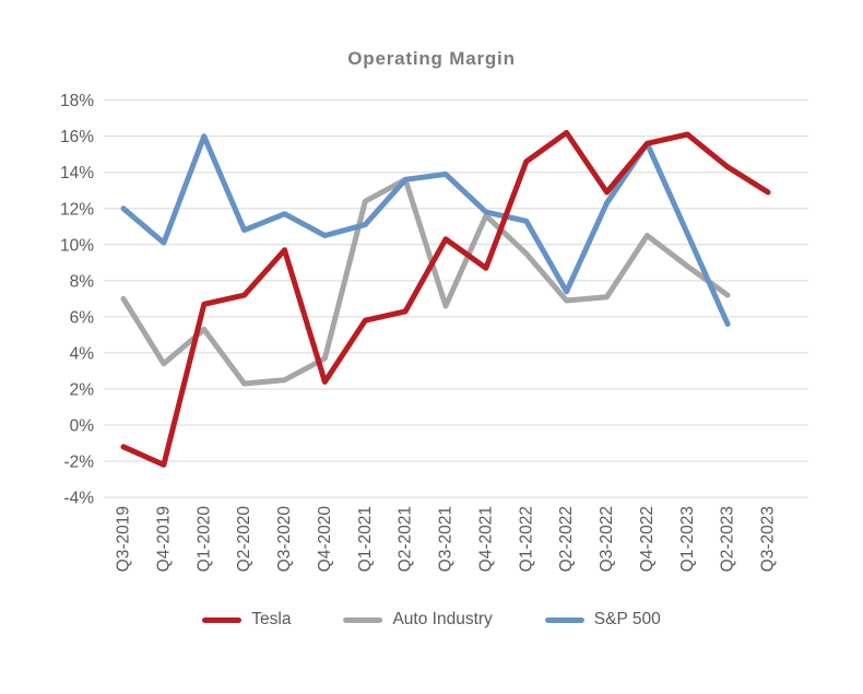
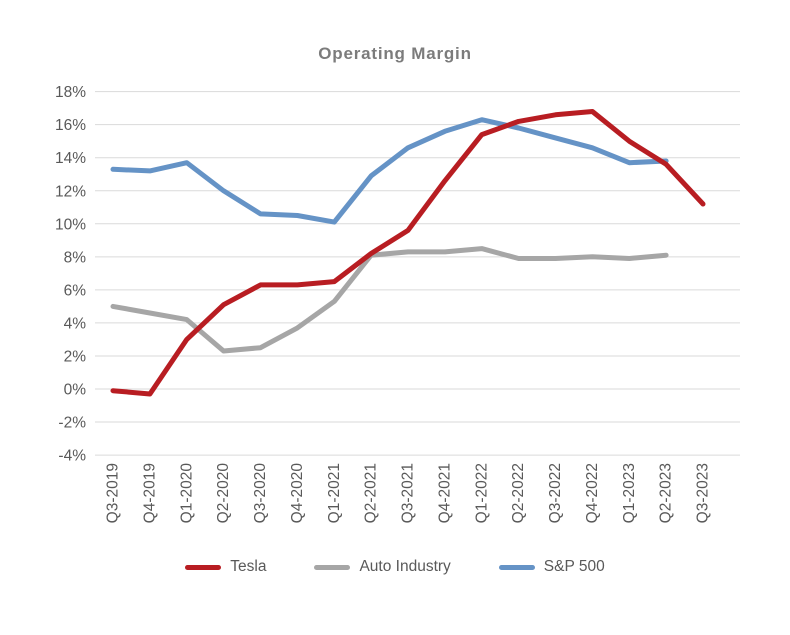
Tesla/Q3-2019: -1.2% -> -0.1%
Auto Industry/Q3-2019: 7.0% -> 5.0%
S&P 500/Q3-2019: 12.0% -> 13.3%
Tesla/Q4-2019: -2.2% -> -0.3%
Auto Industry/Q4-2019: 3.4% -> 4.6%
S&P 500/Q4-2019: 10.1% -> 13.2%
Tesla/Q1-2020: 6.7% -> 3.0%
Auto Industry/Q1-2020: 5.3% -> 4.2%
S&P 500/Q1-2020: 16.0% -> 13.7%
Tesla/Q2-2020: 7.2% -> 5.1%
S&P 500/Q2-2020: 10.8% -> 12.0%
Tesla/Q3-2020: 9.7% -> 6.3%
S&P 500/Q3-2020: 11.7% -> 10.6%
Tesla/Q4-2020: 2.4% -> 6.3%
Tesla/Q1-2021: 5.8% -> 6.5%
Auto Industry/Q1-2021: 12.4% -> 5.3%
S&P 500/Q1-2021: 11.1% -> 10.1%
Tesla/Q2-2021: 6.3% -> 8.2%
Auto Industry/Q2-2021: 13.6% -> 8.1%
S&P 500/Q2-2021: 13.6% -> 12.9%
Tesla/Q3-2021: 10.3% -> 9.6%
Auto Industry/Q3-2021: 6.6% -> 8.3%
S&P 500/Q3-2021: 13.9% -> 14.6%
Tesla/Q4-2021: 8.7% -> 12.6%
Auto Industry/Q4-2021: 11.6% -> 8.3%
S&P 500/Q4-2021: 11.8% -> 15.6%
Tesla/Q1-2022: 14.6% -> 15.4%
Auto Industry/Q1-2022: 9.5% -> 8.5%
S&P 500/Q1-2022: 11.3% -> 16.3%
Auto Industry/Q2-2022: 6.9% -> 7.9%
S&P 500/Q2-2022: 7.4% -> 15.8%
Tesla/Q3-2022: 12.9% -> 16.6%
Auto Industry/Q3-2022: 7.1% -> 7.9%
S&P 500/Q3-2022: 12.3% -> 15.2%
Tesla/Q4-2022: 15.6% -> 16.8%
Auto Industry/Q4-2022: 10.5% -> 8.0%
S&P 500/Q4-2022: 15.6% -> 14.6%
Tesla/Q1-2023: 16.1% -> 15.0%
Auto Industry/Q1-2023: 8.8% -> 7.9%
S&P 500/Q1-2023: 10.6% -> 13.7%
Tesla/Q2-2023: 14.3% -> 13.6%
Auto Industry/Q2-2023: 7.2% -> 8.1%
S&P 500/Q2-2023: 5.6% -> 13.8%
Tesla/Q3-2023: 12.9% -> 11.2%
